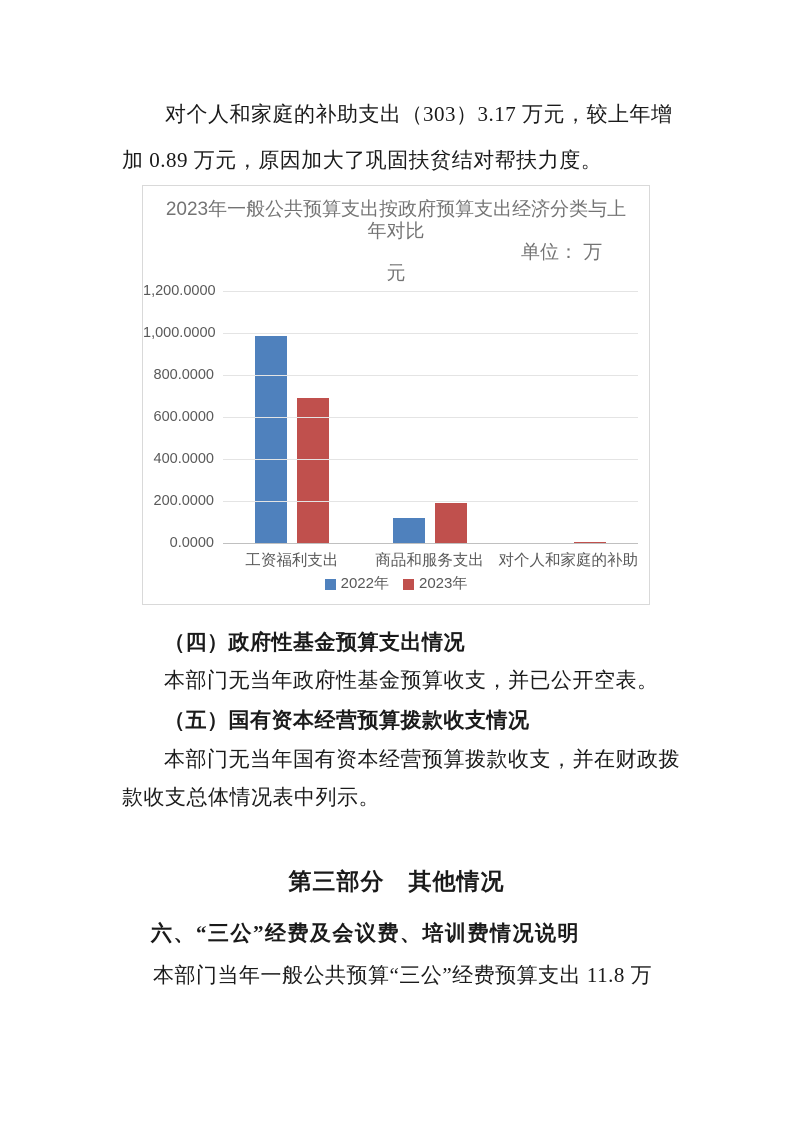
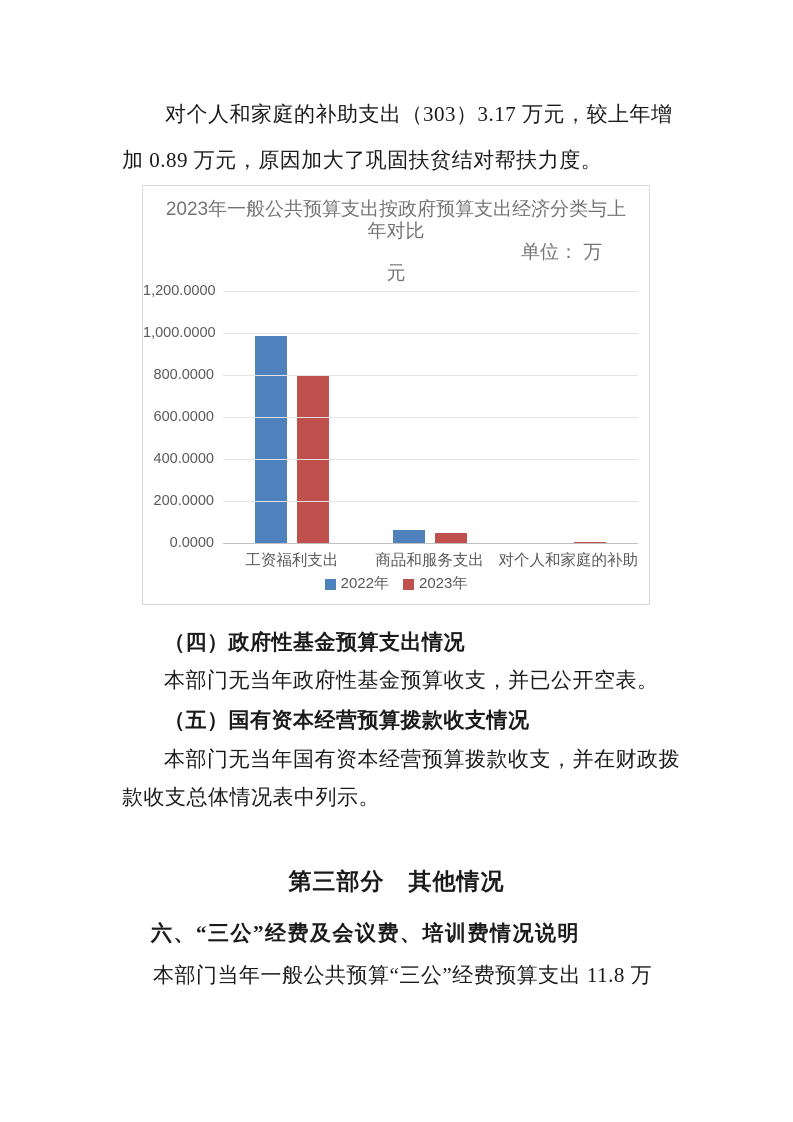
2023年/工资福利支出: 690 -> 800
2022年/商品和服务支出: 120 -> 60
2023年/商品和服务支出: 190 -> 50
